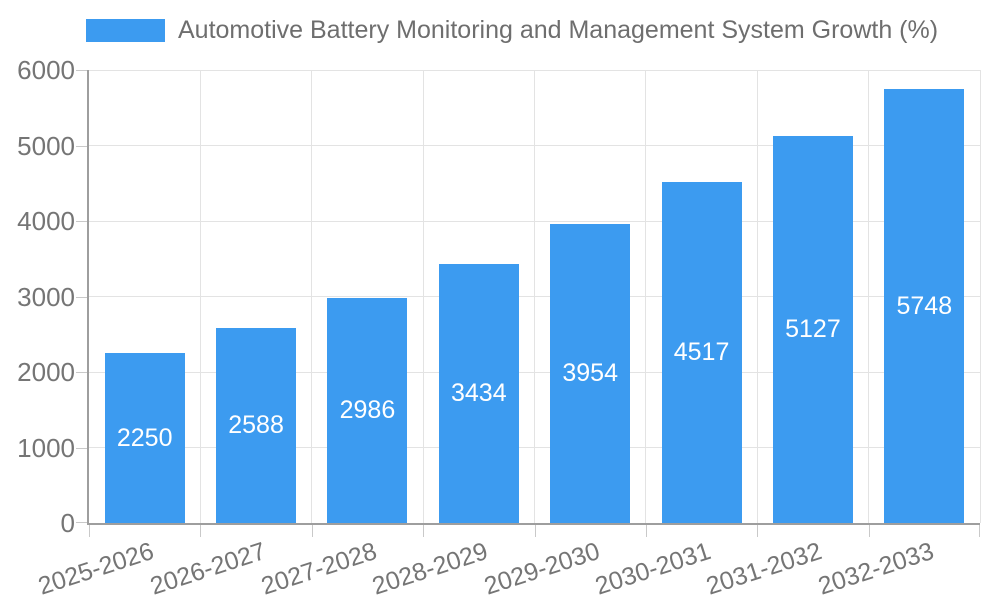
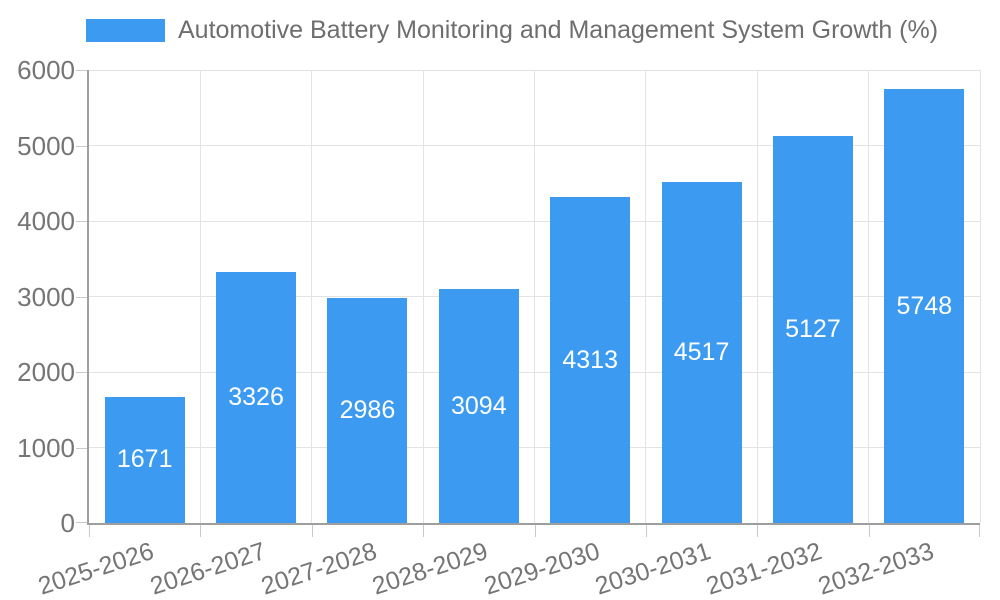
2025-2026: 2250 -> 1671
2026-2027: 2588 -> 3326
2028-2029: 3434 -> 3094
2029-2030: 3954 -> 4313
